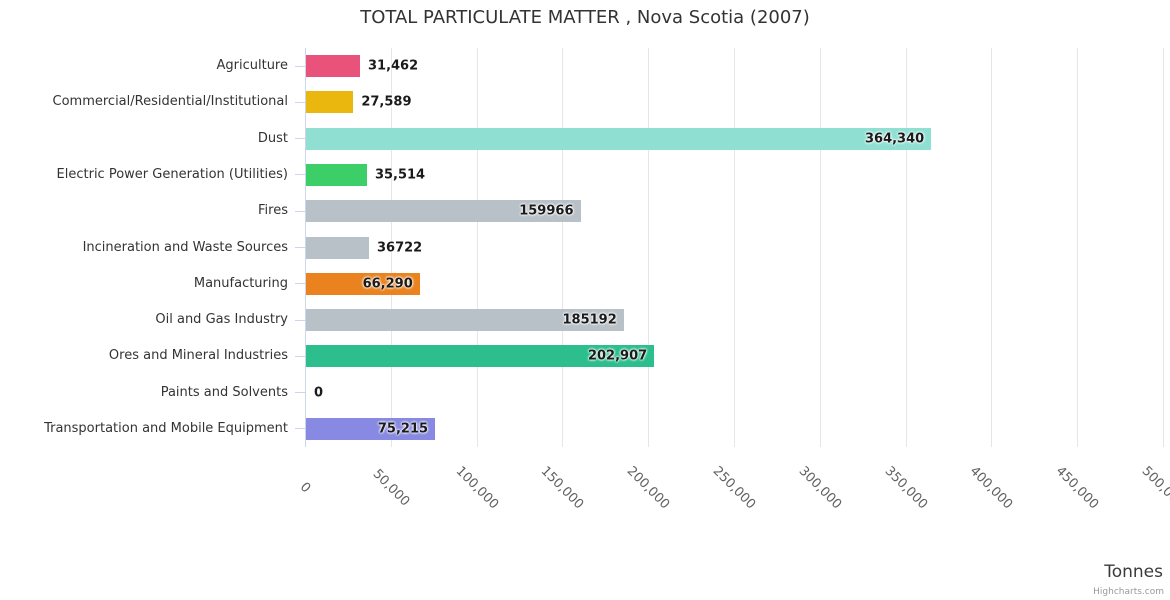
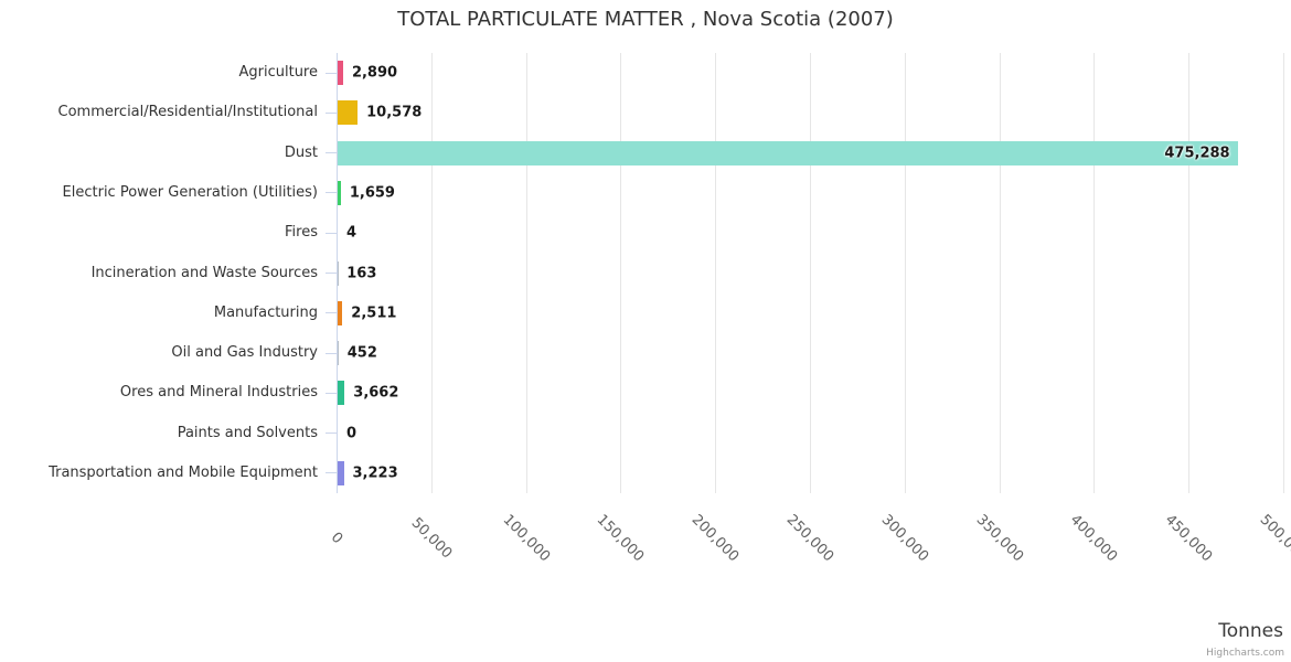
Agriculture: 31,462 -> 2,890
Commercial/Residential/Institutional: 27,589 -> 10,578
Dust: 364,340 -> 475,288
Electric Power Generation (Utilities): 35,514 -> 1,659
Fires: 159966 -> 4
Incineration and Waste Sources: 36722 -> 163
Manufacturing: 66,290 -> 2,511
Oil and Gas Industry: 185192 -> 452
Ores and Mineral Industries: 202,907 -> 3,662
Transportation and Mobile Equipment: 75,215 -> 3,223
